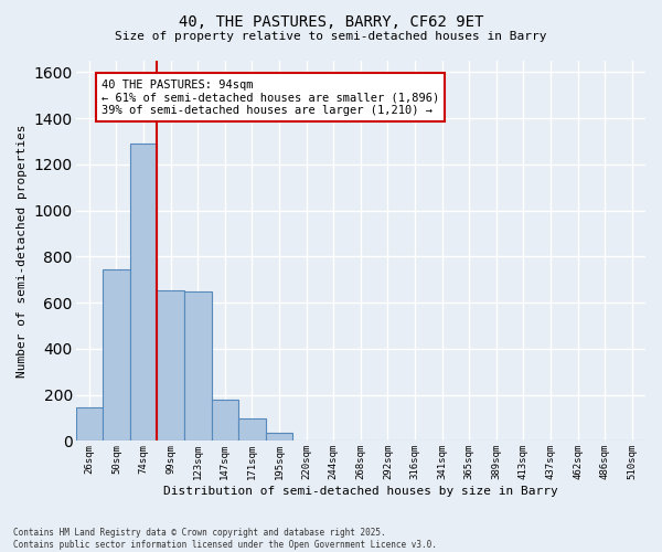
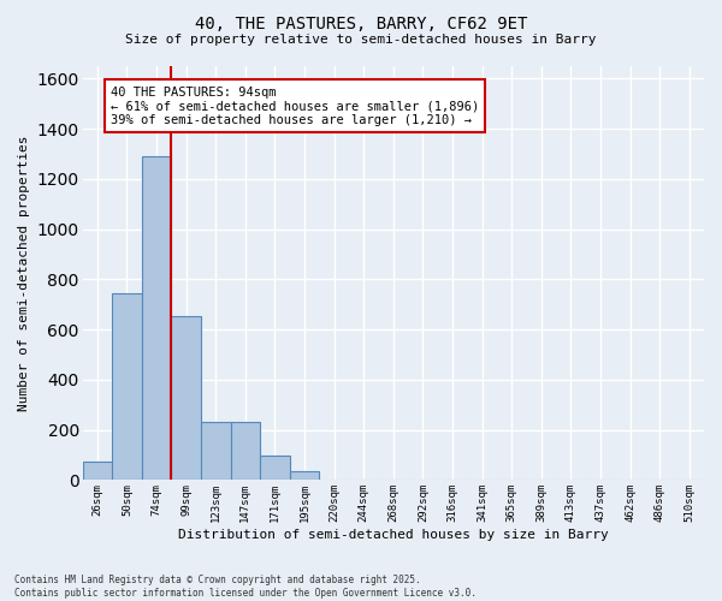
26sqm: 145 -> 75
123sqm: 650 -> 230
147sqm: 180 -> 230
